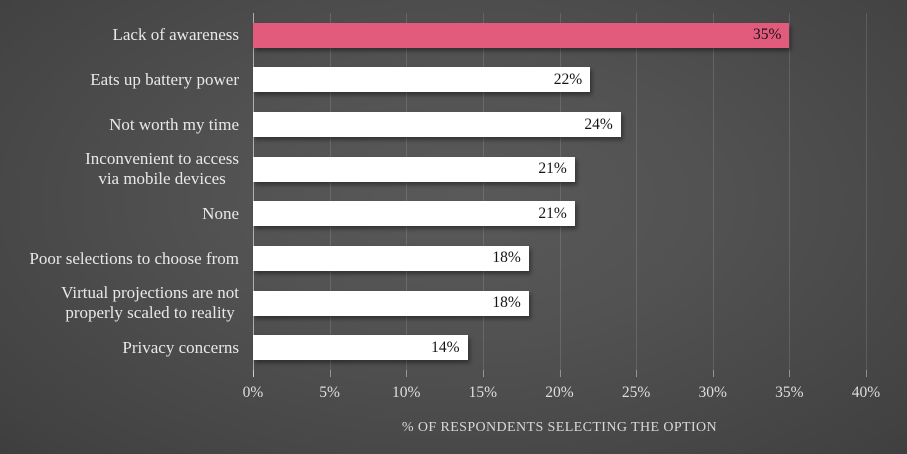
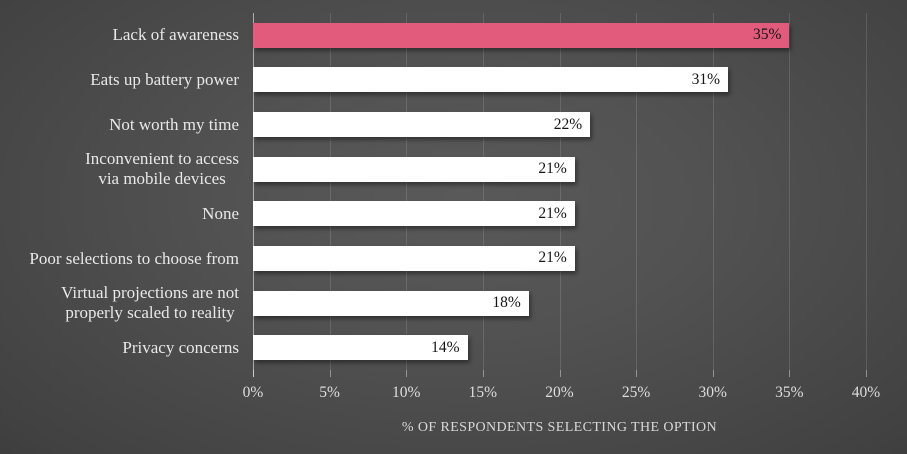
Eats up battery power: 22% -> 31%
Not worth my time: 24% -> 22%
Poor selections to choose from: 18% -> 21%
